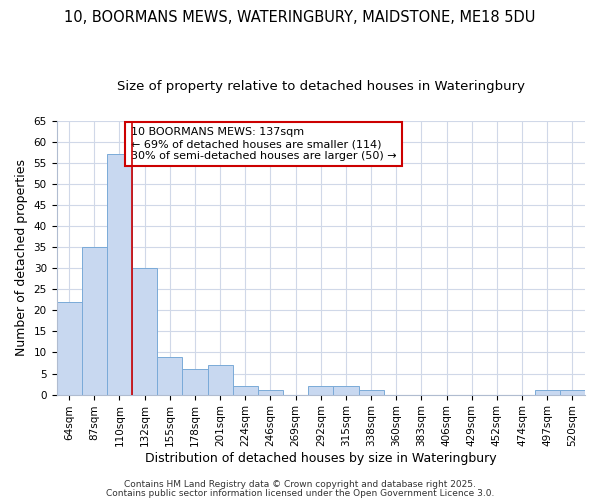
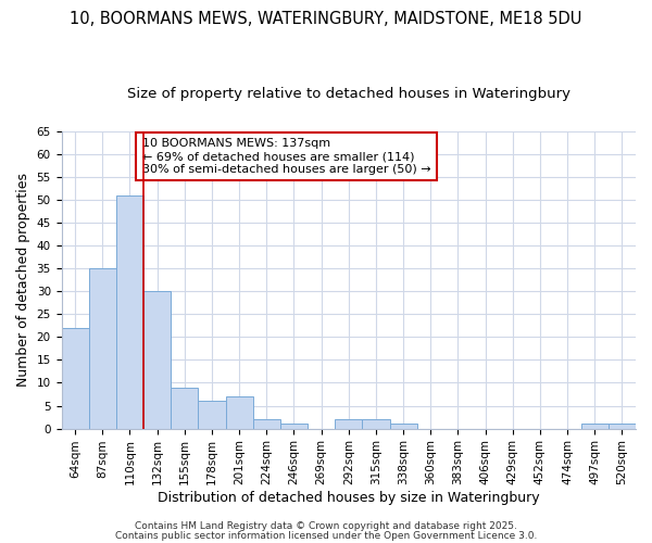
110sqm: 57 -> 51
